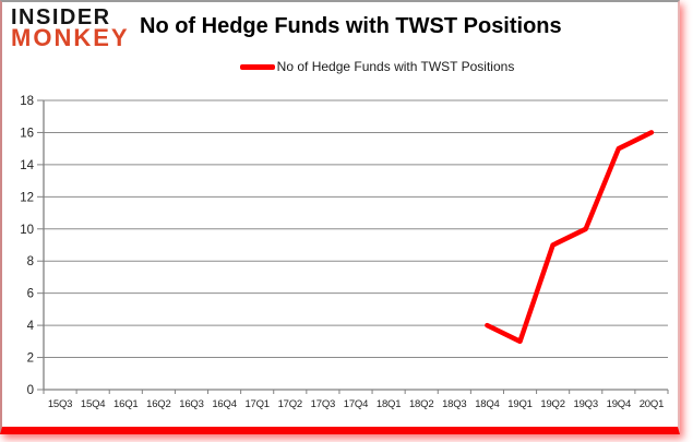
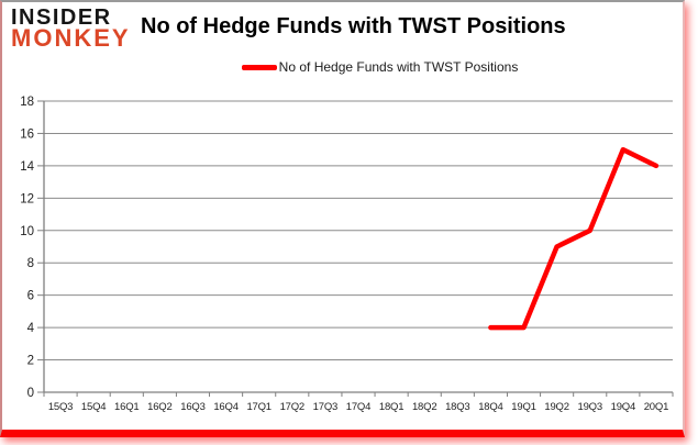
19Q1: 3 -> 4
20Q1: 16 -> 14
